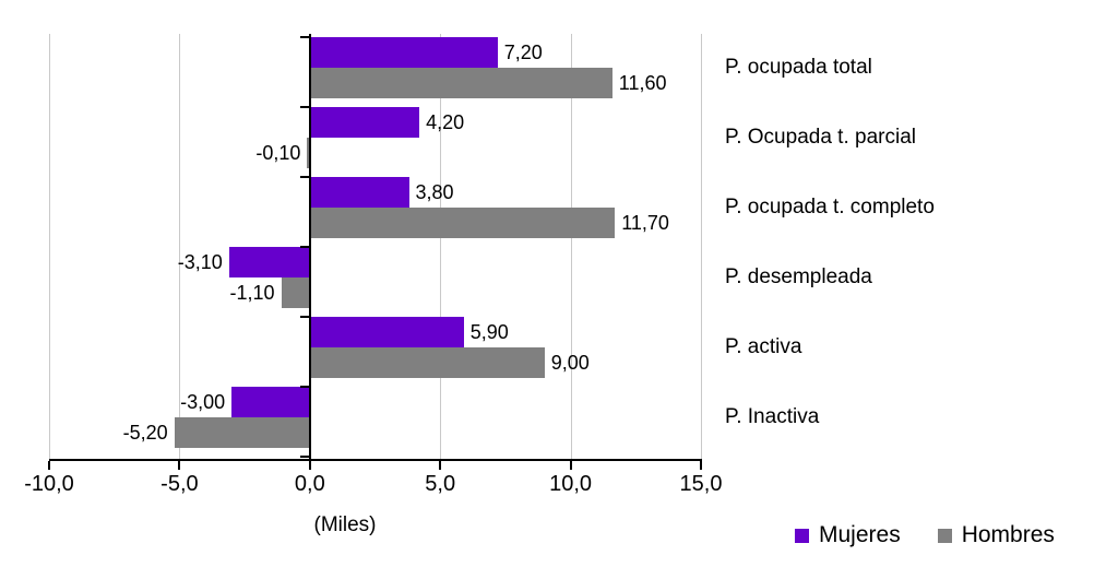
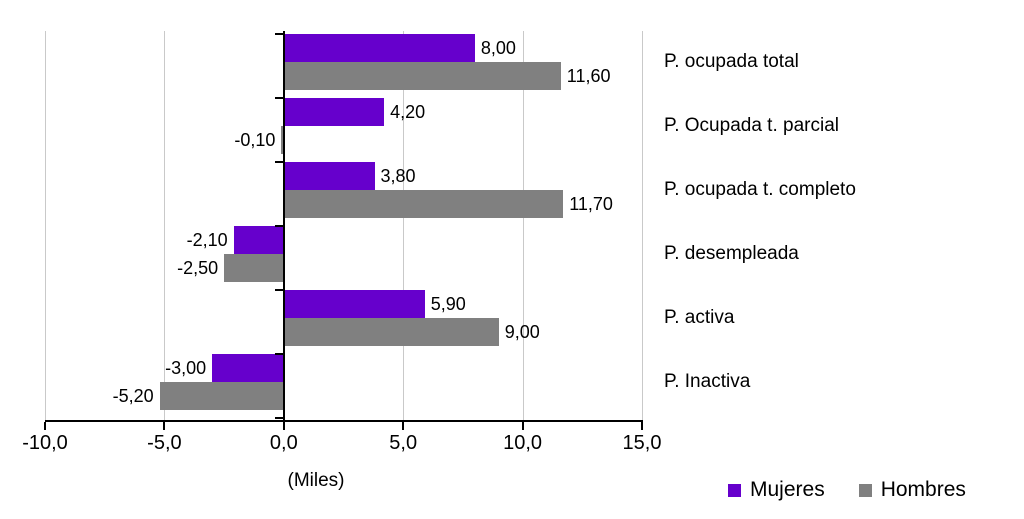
Mujeres/P. ocupada total: 7,20 -> 8,00
Mujeres/P. desempleada: -3,10 -> -2,10
Hombres/P. desempleada: -1,10 -> -2,50
